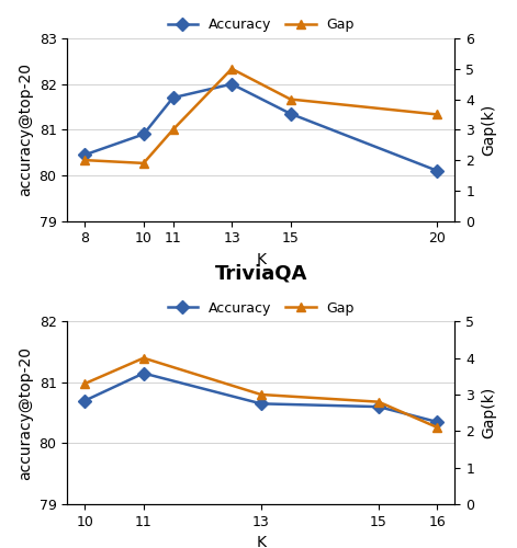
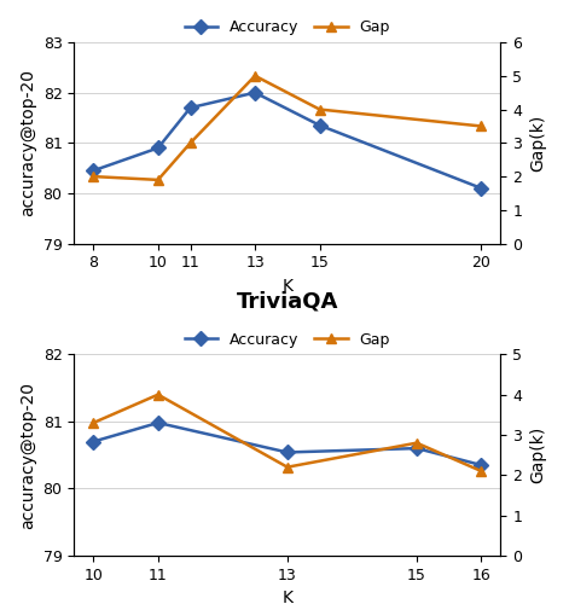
TriviaQA/Accuracy/11: 81.15 -> 80.98
TriviaQA/Accuracy/13: 80.65 -> 80.54
TriviaQA/Gap/13: 3.0 -> 2.2
